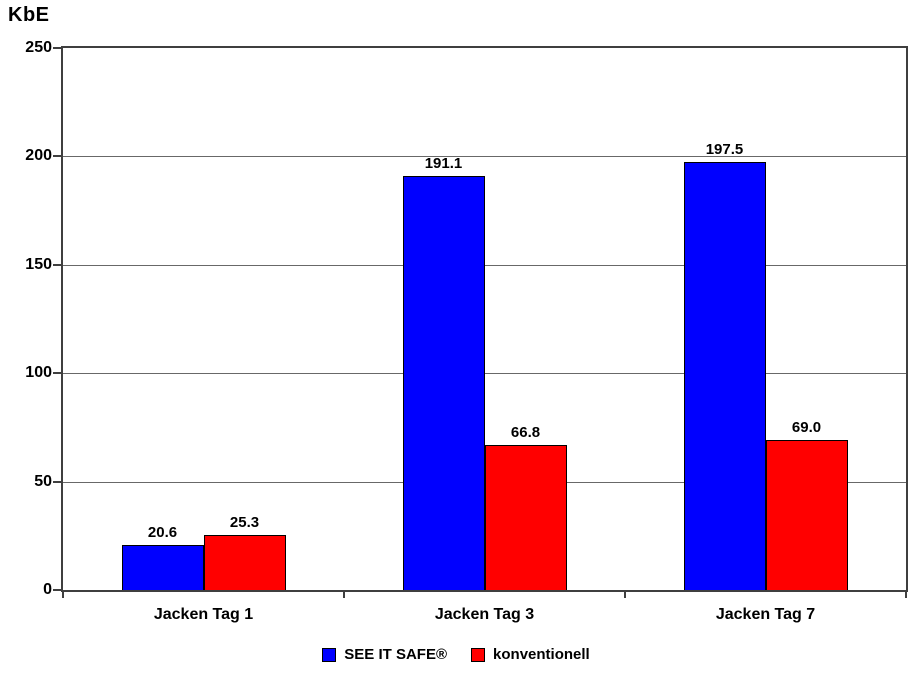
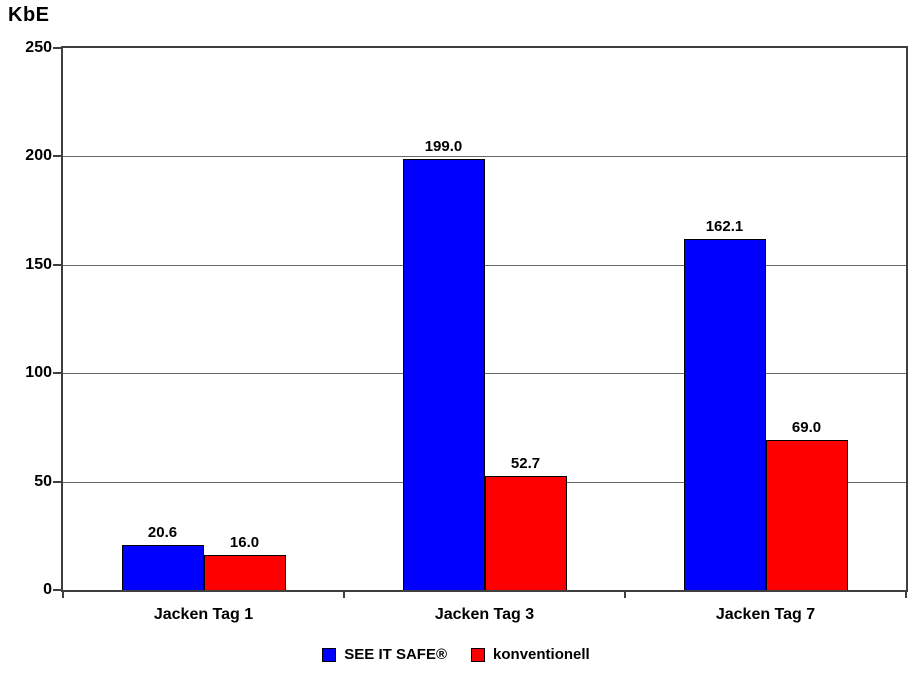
konventionell/Jacken Tag 1: 25.3 -> 16.0
SEE IT SAFE®/Jacken Tag 3: 191.1 -> 199.0
konventionell/Jacken Tag 3: 66.8 -> 52.7
SEE IT SAFE®/Jacken Tag 7: 197.5 -> 162.1
